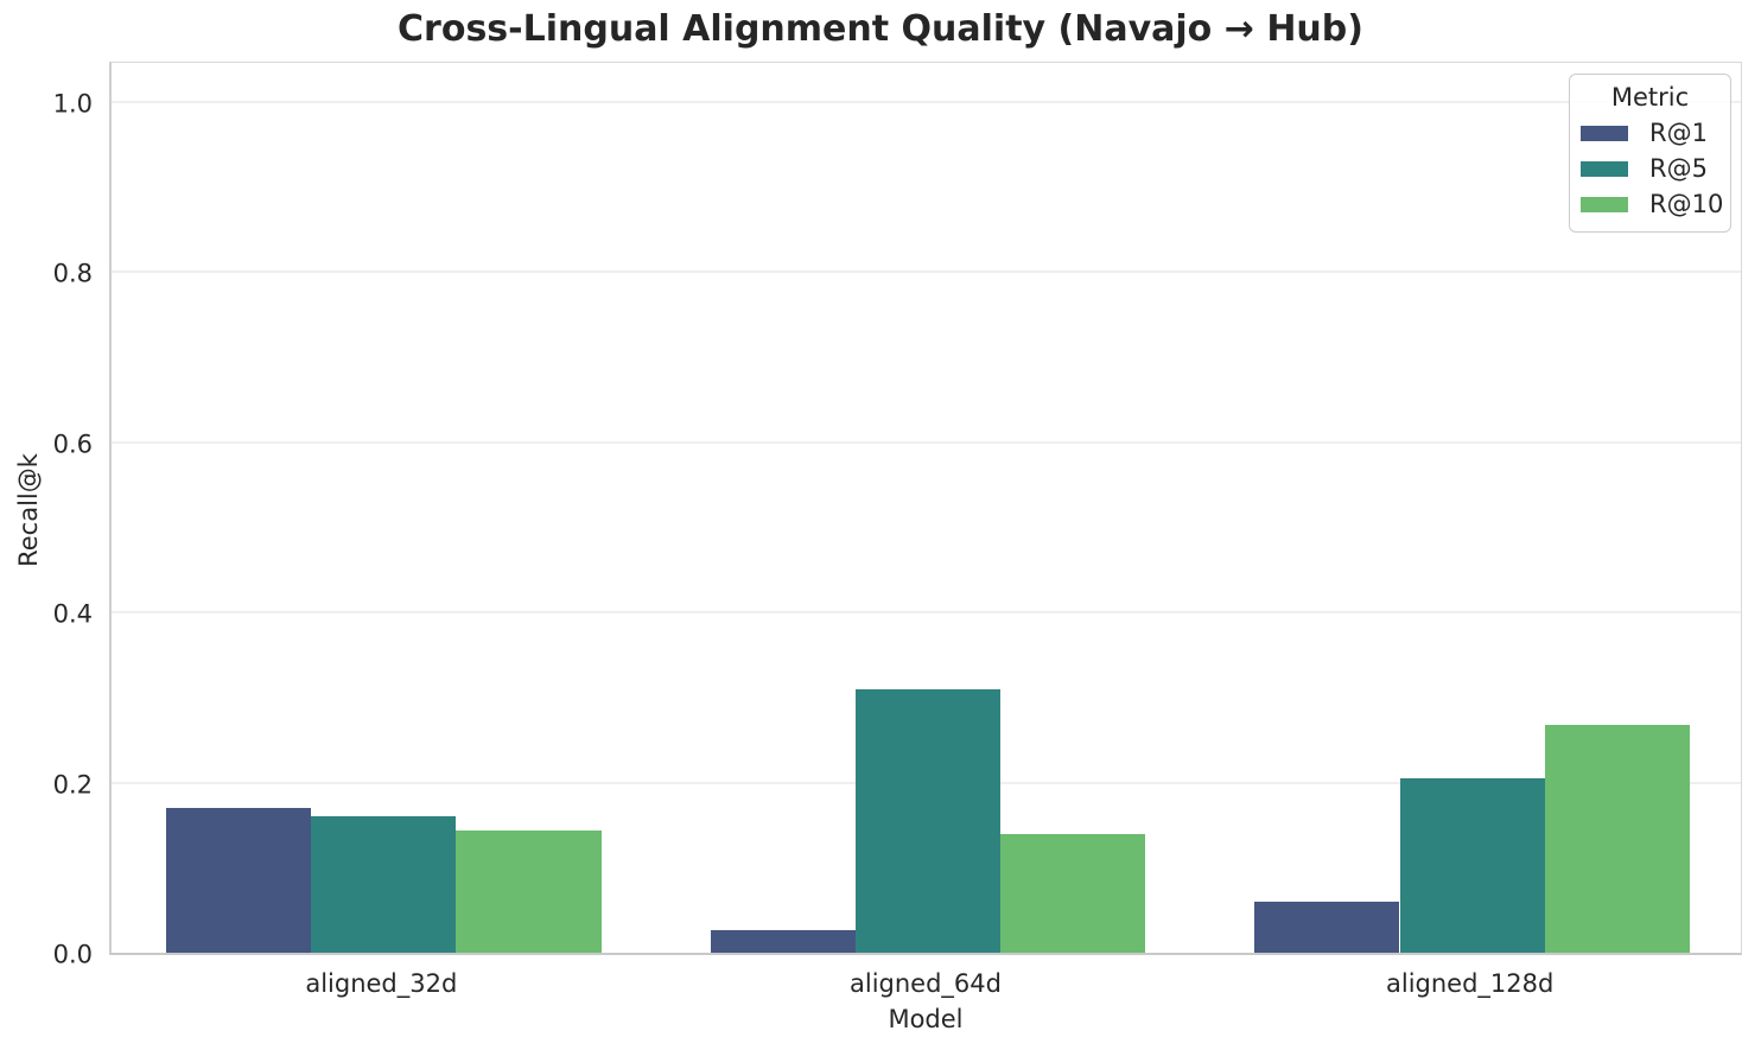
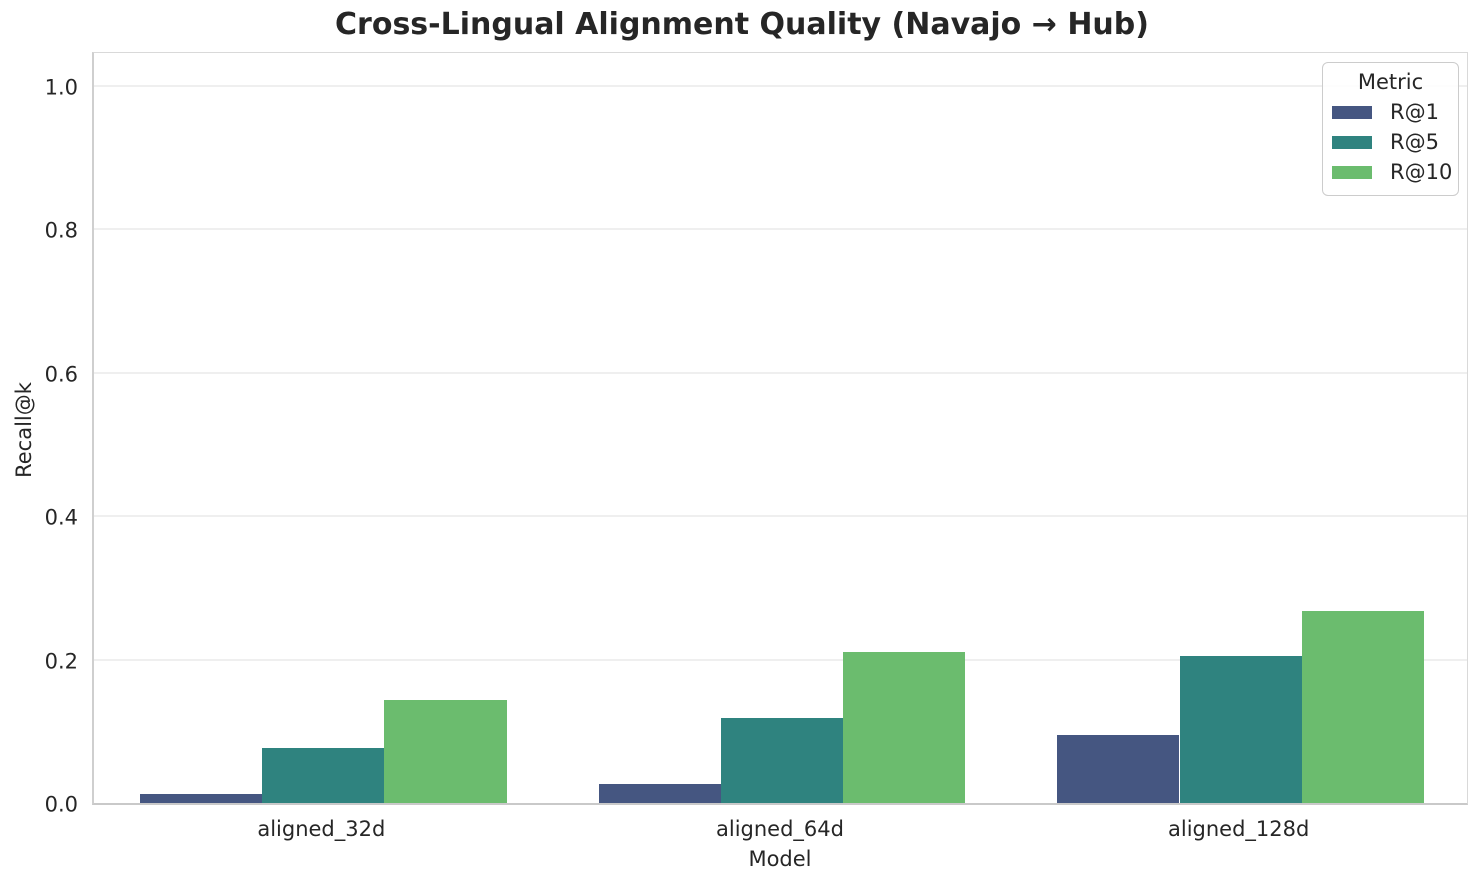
R@1/aligned_32d: 0.17 -> 0.01
R@5/aligned_32d: 0.16 -> 0.08
R@5/aligned_64d: 0.31 -> 0.12
R@10/aligned_64d: 0.14 -> 0.21
R@1/aligned_128d: 0.06 -> 0.10
